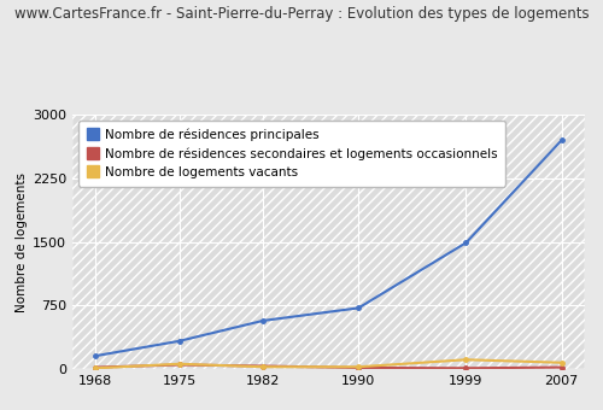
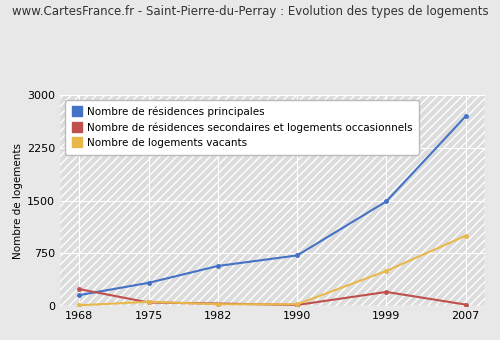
Nombre de résidences secondaires et logements occasionnels/1968: 20 -> 240
Nombre de résidences secondaires et logements occasionnels/1999: 10 -> 200
Nombre de logements vacants/1999: 110 -> 500
Nombre de logements vacants/2007: 80 -> 1000
